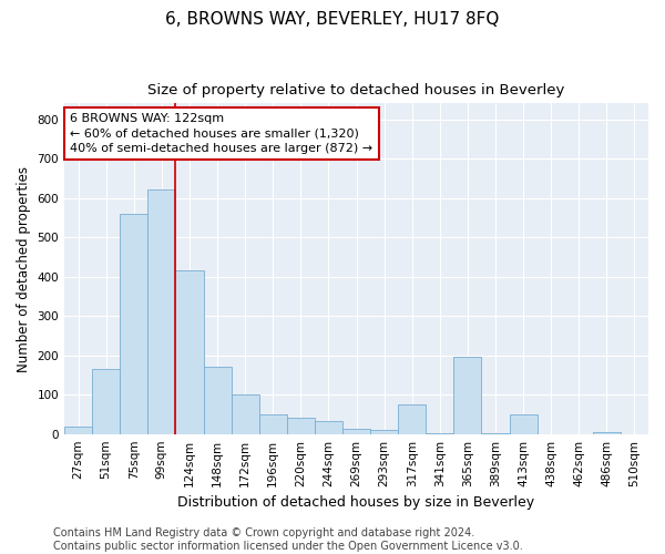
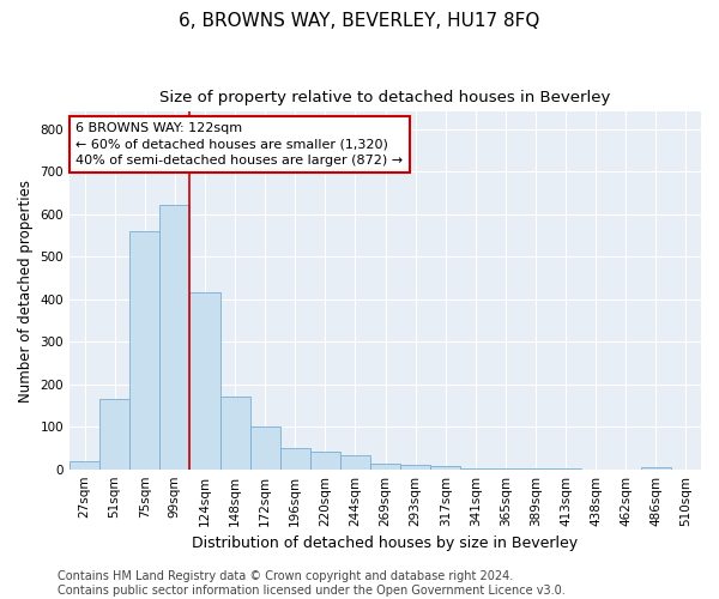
317sqm: 75 -> 7
365sqm: 195 -> 2
413sqm: 50 -> 1
